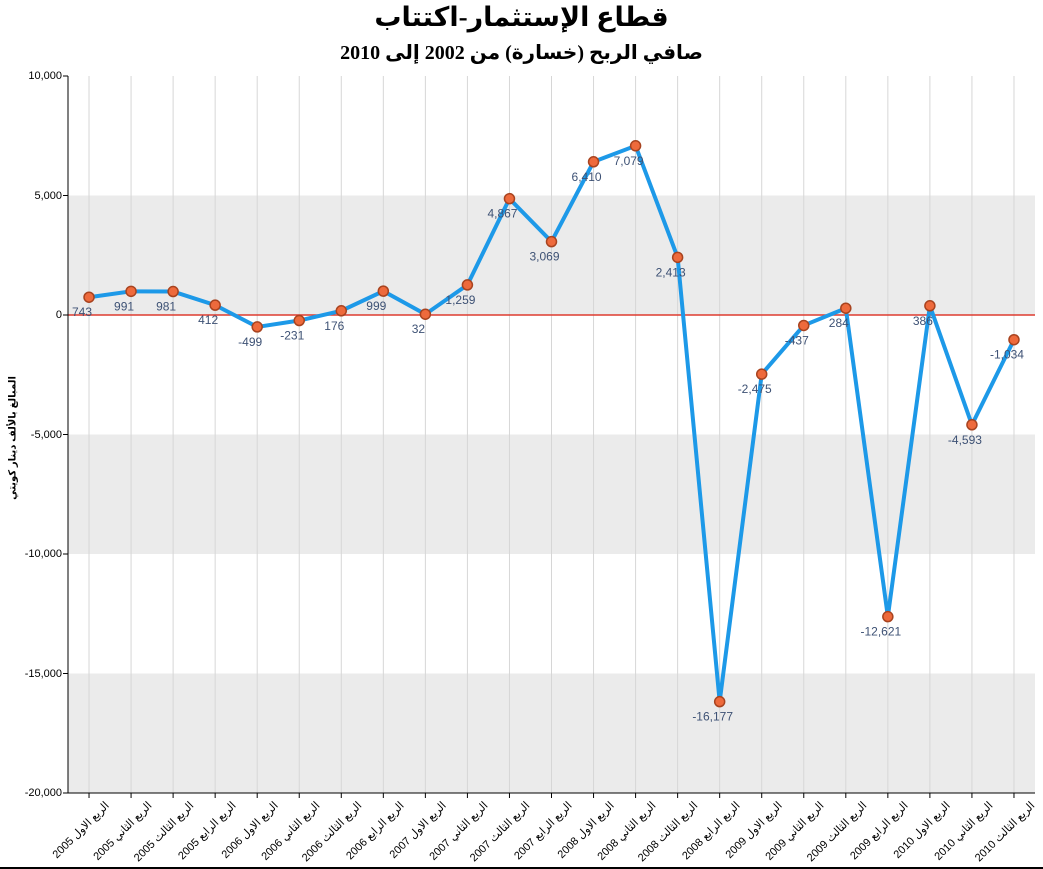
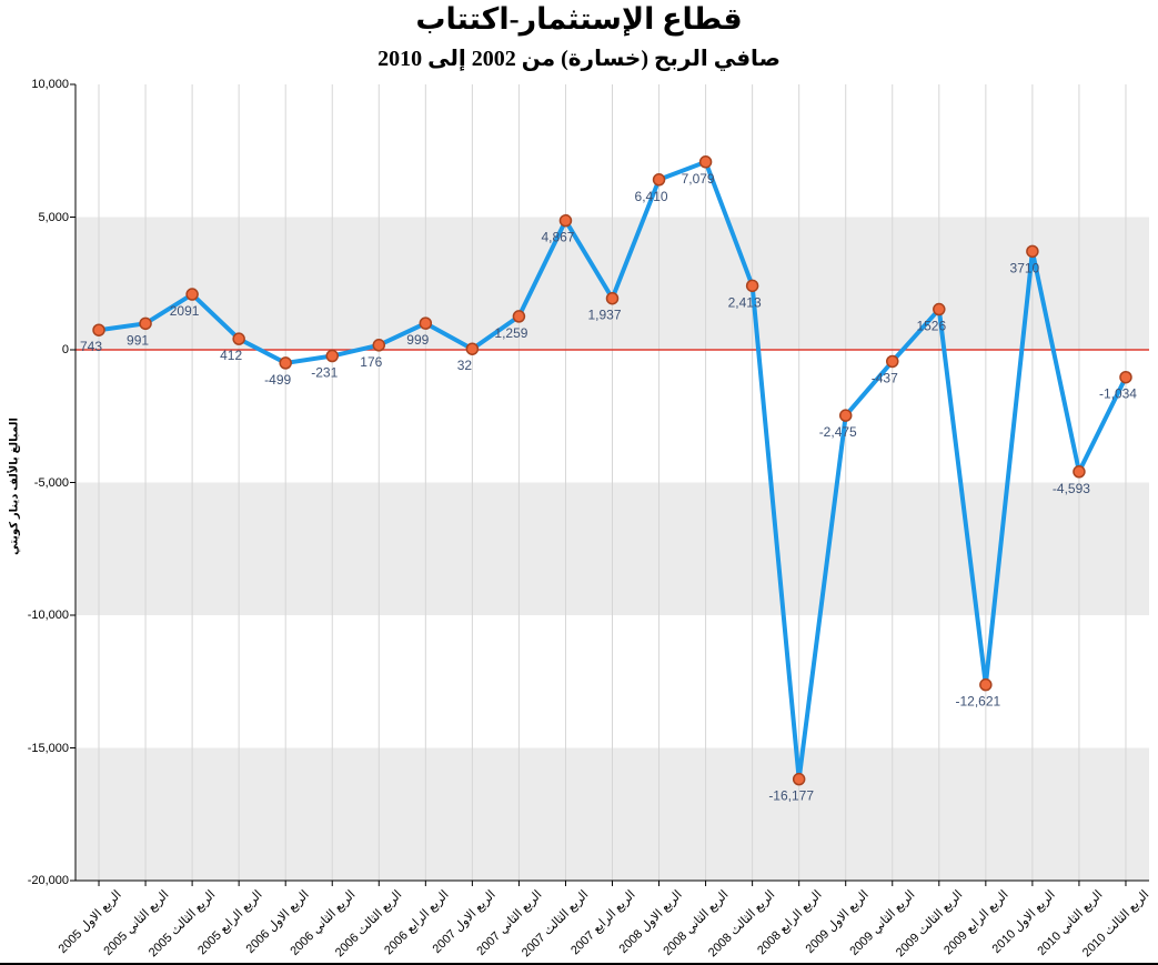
الربع الثالث 2005: 981 -> 2091
الربع الرابع 2007: 3,069 -> 1,937
الربع الثالث 2009: 284 -> 1526
الربع الاول 2010: 386 -> 3710
